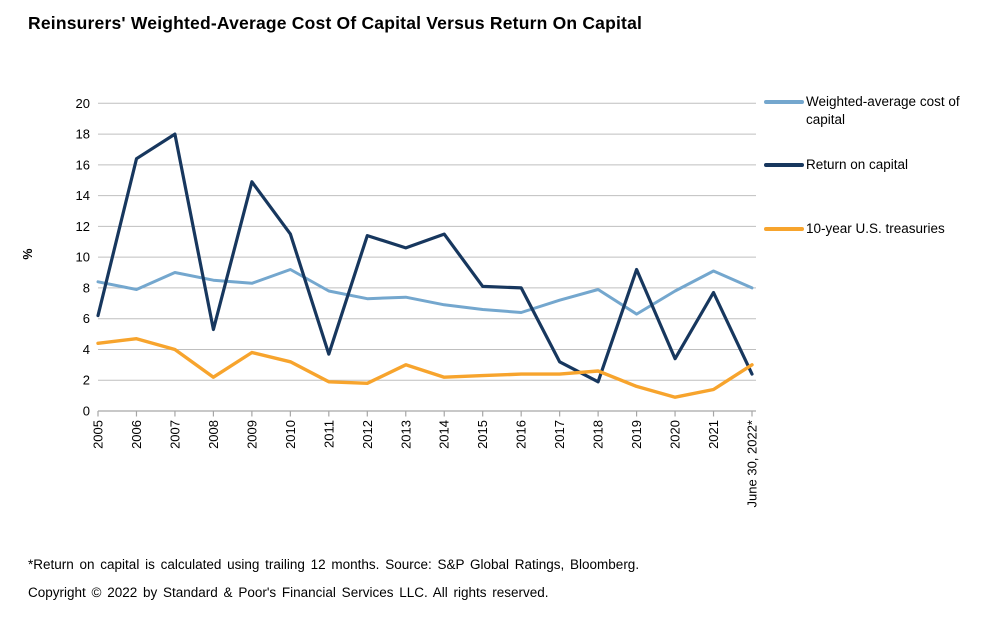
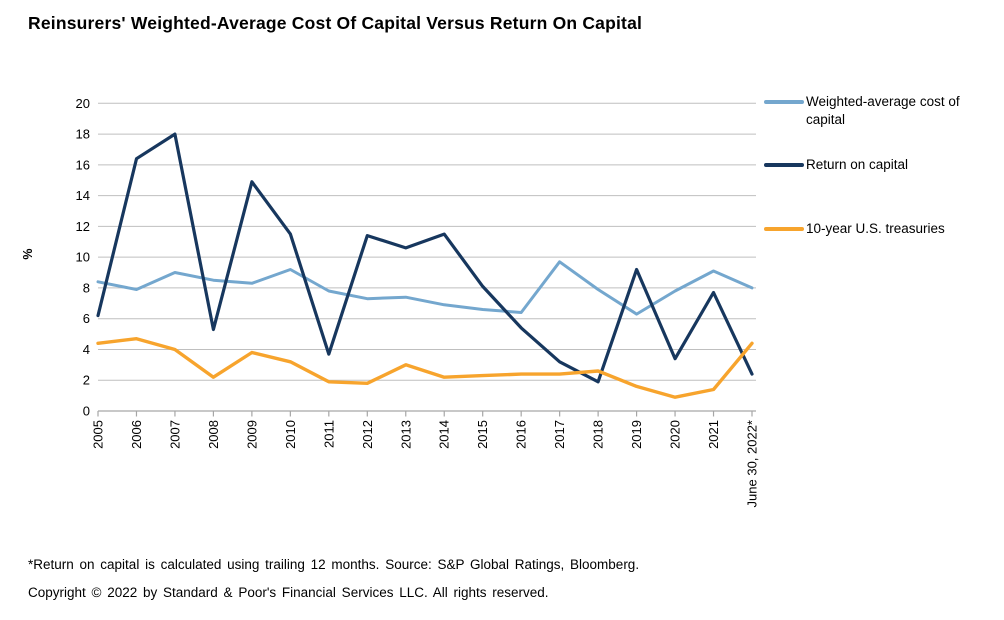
Return on capital/2016: 8.0 -> 5.4
Weighted-average cost of capital/2017: 7.2 -> 9.7
10-year U.S. treasuries/June 30, 2022*: 3.0 -> 4.4
